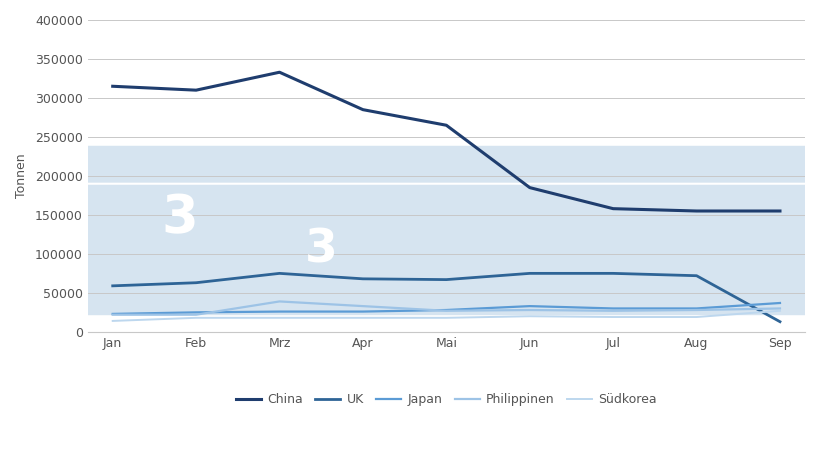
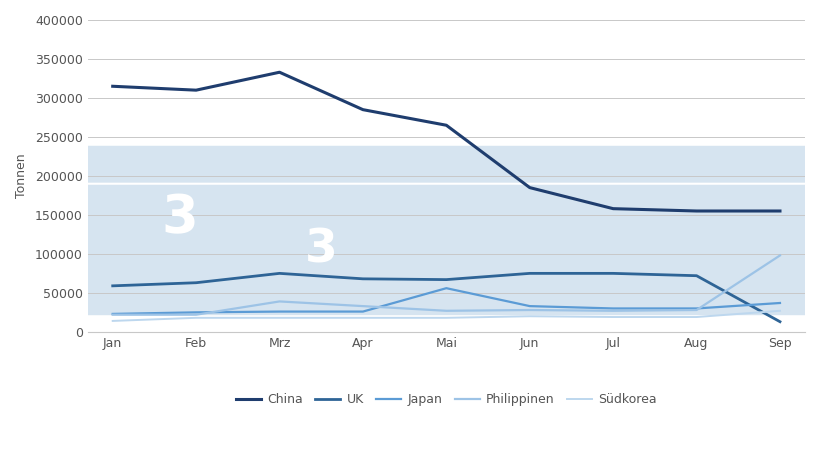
Japan/Mai: 28000 -> 56000
Philippinen/Sep: 30000 -> 98000
